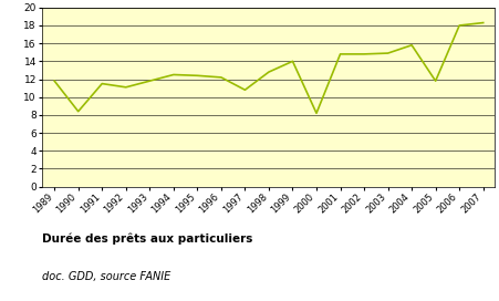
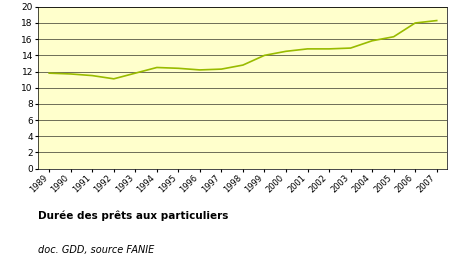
1990: 8.4 -> 11.7
1997: 10.8 -> 12.3
2000: 8.2 -> 14.5
2005: 11.8 -> 16.3
